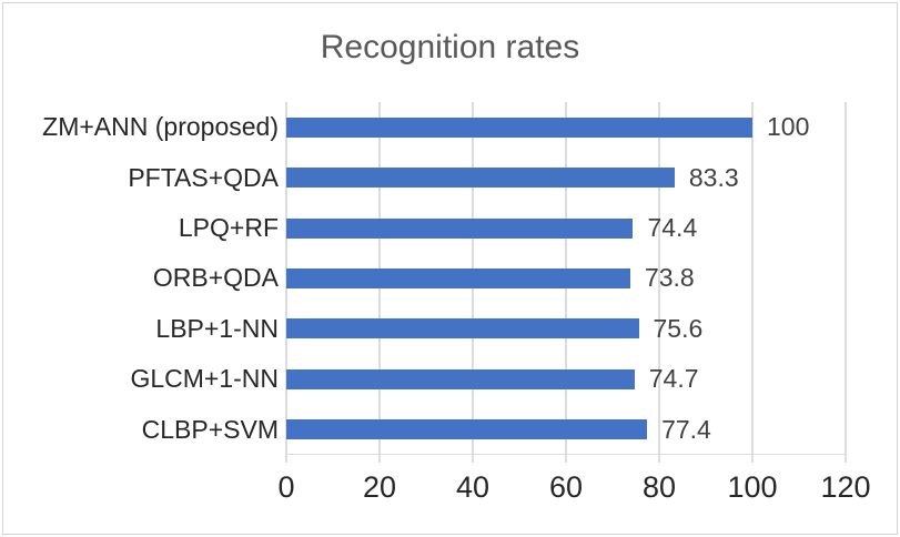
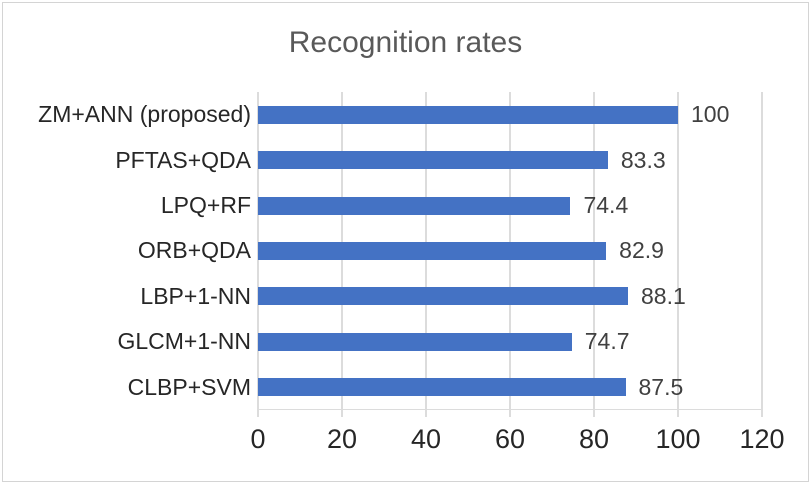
ORB+QDA: 73.8 -> 82.9
LBP+1-NN: 75.6 -> 88.1
CLBP+SVM: 77.4 -> 87.5
